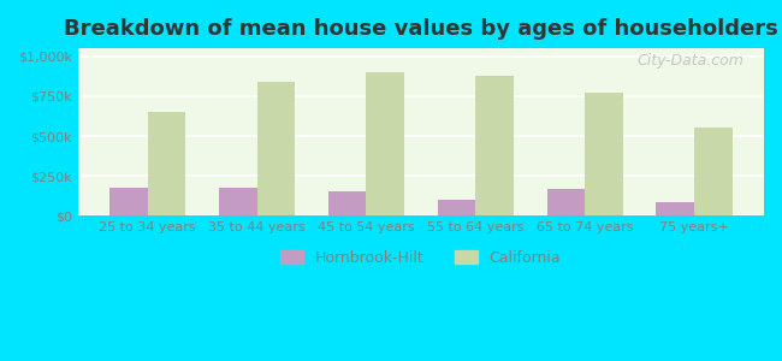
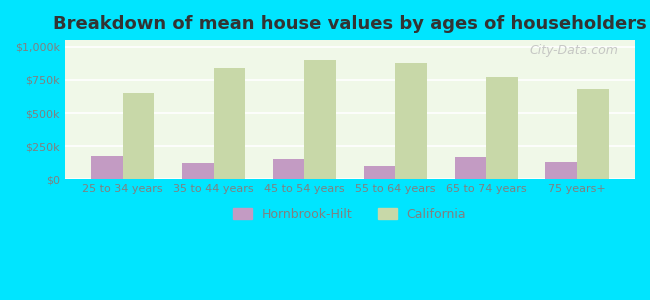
Hornbrook-Hilt/35 to 44 years: $180k -> $120k
Hornbrook-Hilt/75 years+: $90k -> $130k
California/75 years+: $550k -> $680k
